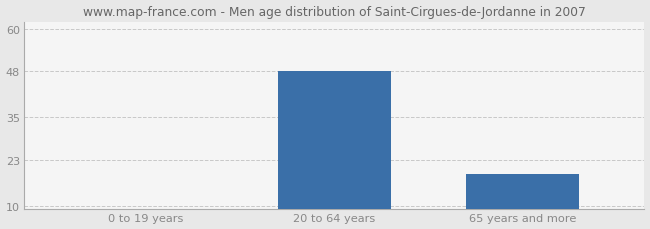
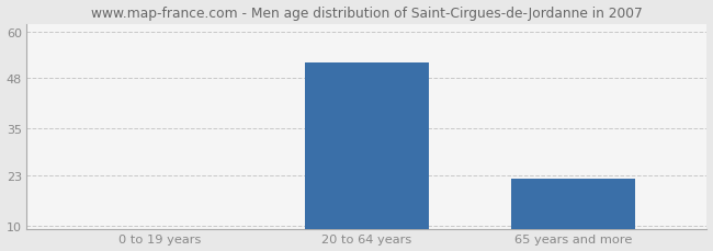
20 to 64 years: 48 -> 52
65 years and more: 19 -> 22
